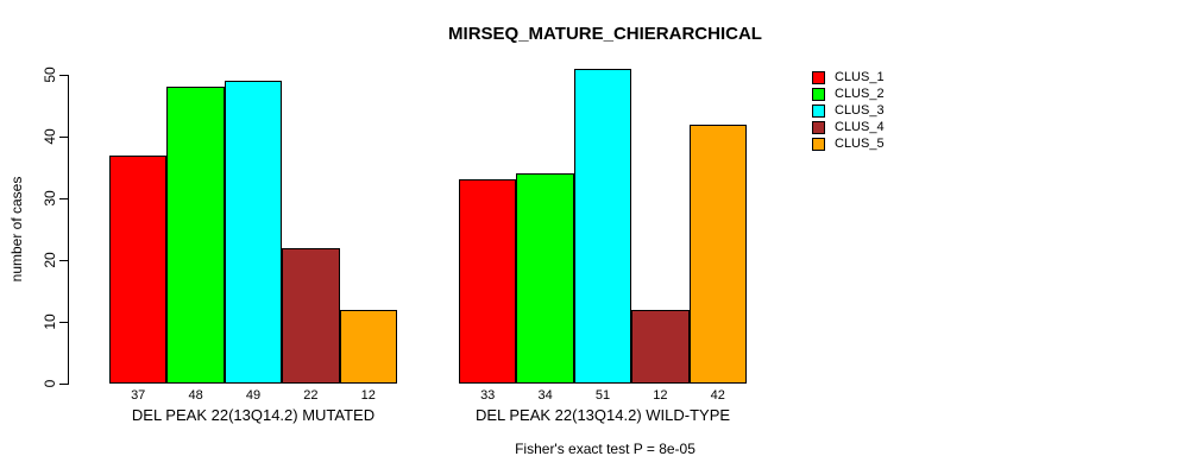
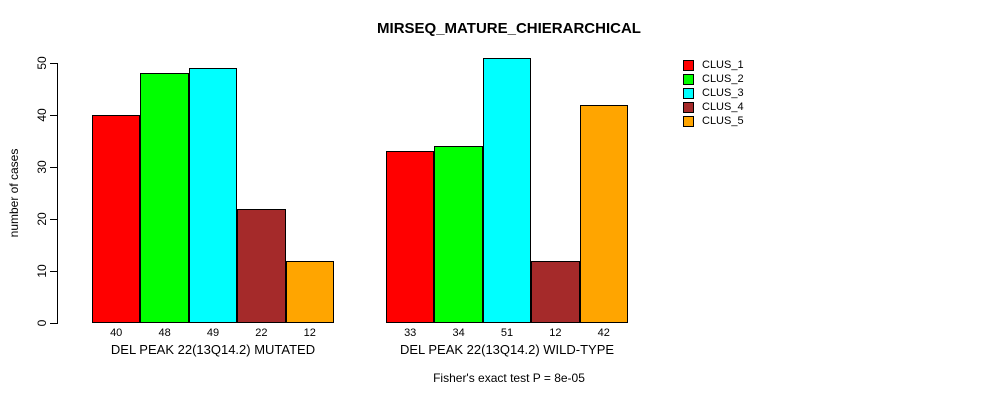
CLUS_1/DEL PEAK 22(13Q14.2) MUTATED: 37 -> 40
